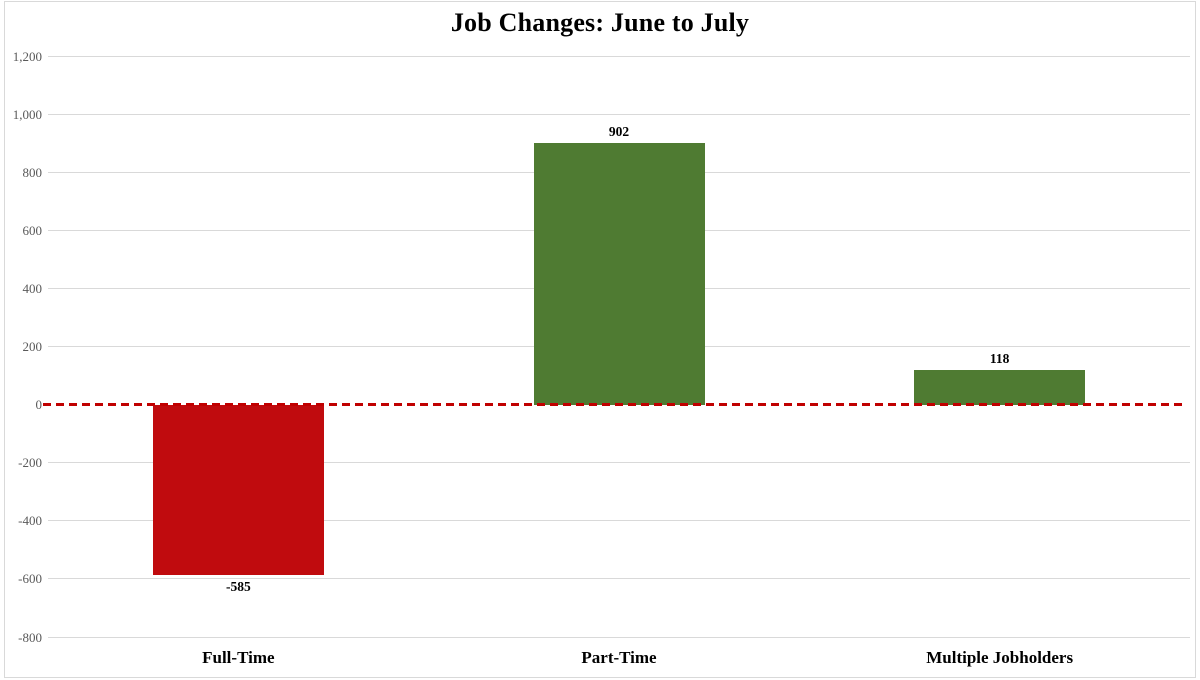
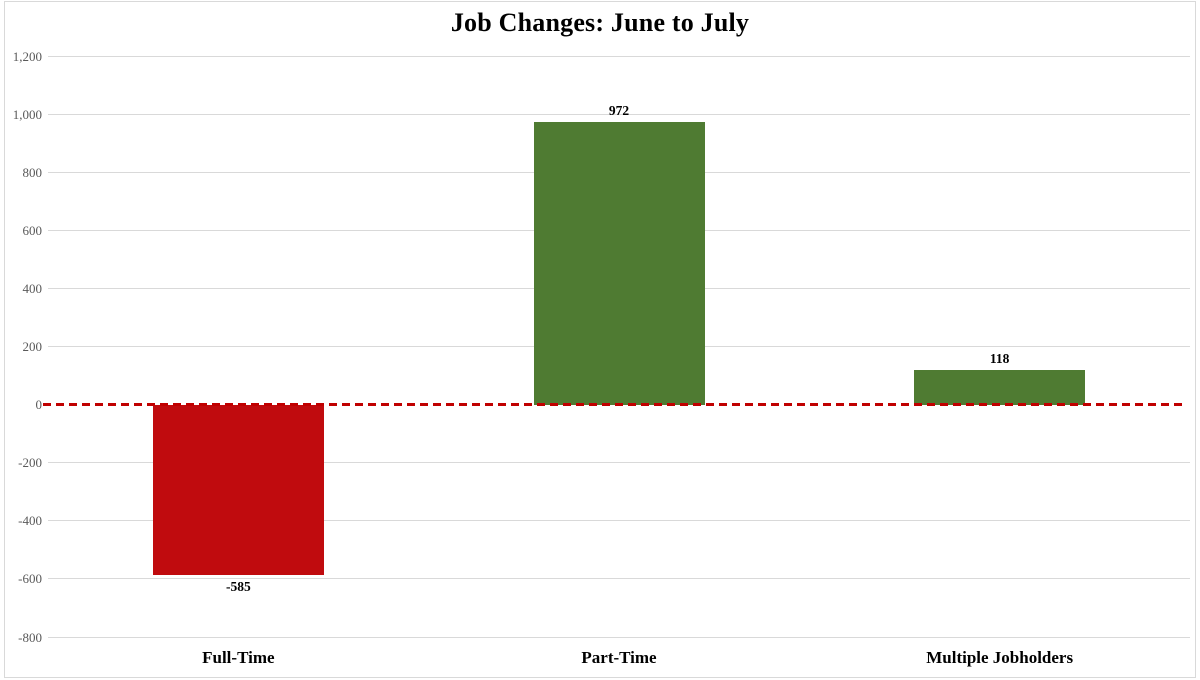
Part-Time: 902 -> 972
